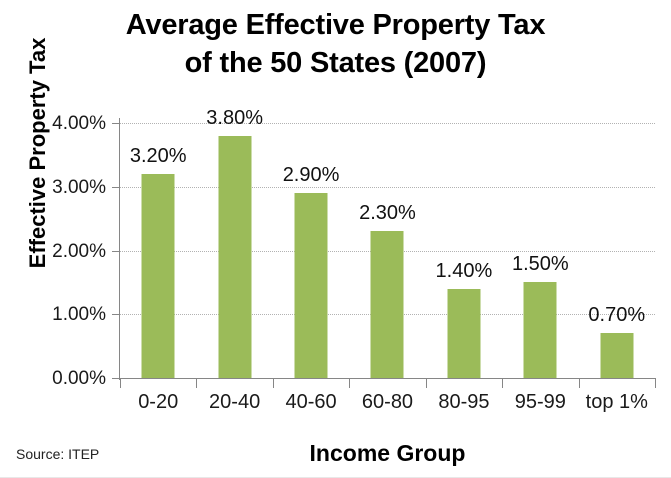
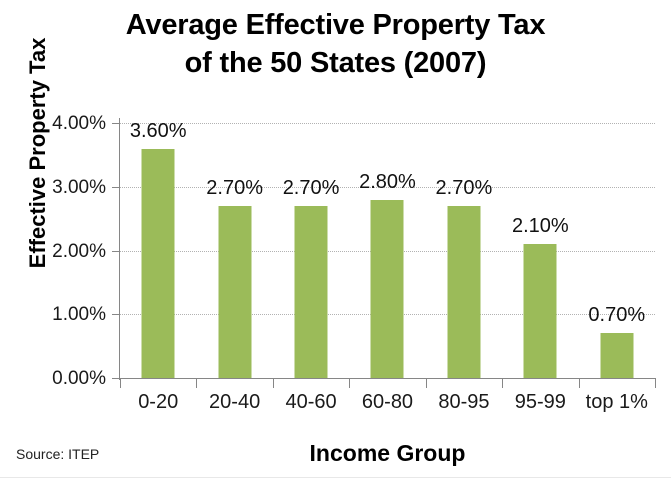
0-20: 3.20% -> 3.60%
20-40: 3.80% -> 2.70%
40-60: 2.90% -> 2.70%
60-80: 2.30% -> 2.80%
80-95: 1.40% -> 2.70%
95-99: 1.50% -> 2.10%
